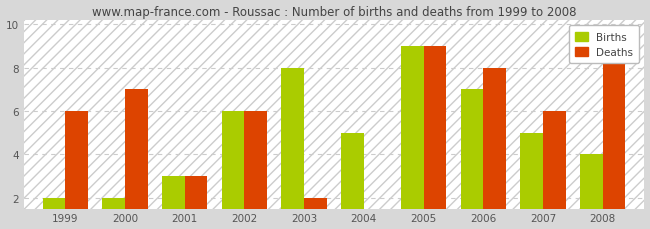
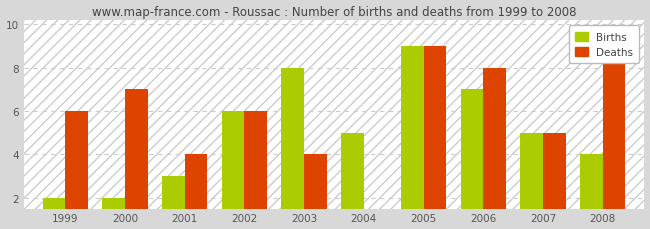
Deaths/2001: 3 -> 4
Deaths/2003: 2 -> 4
Deaths/2007: 6 -> 5
